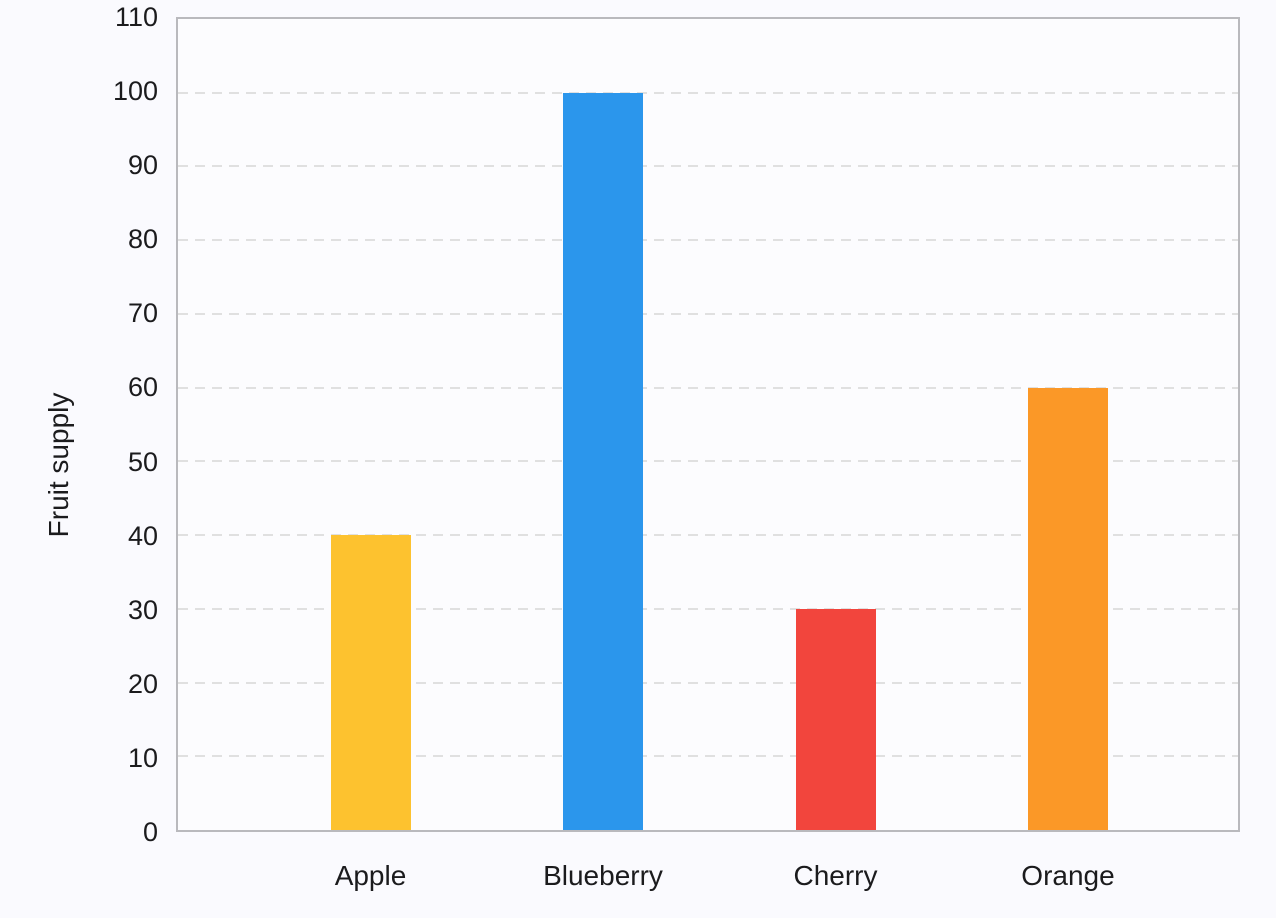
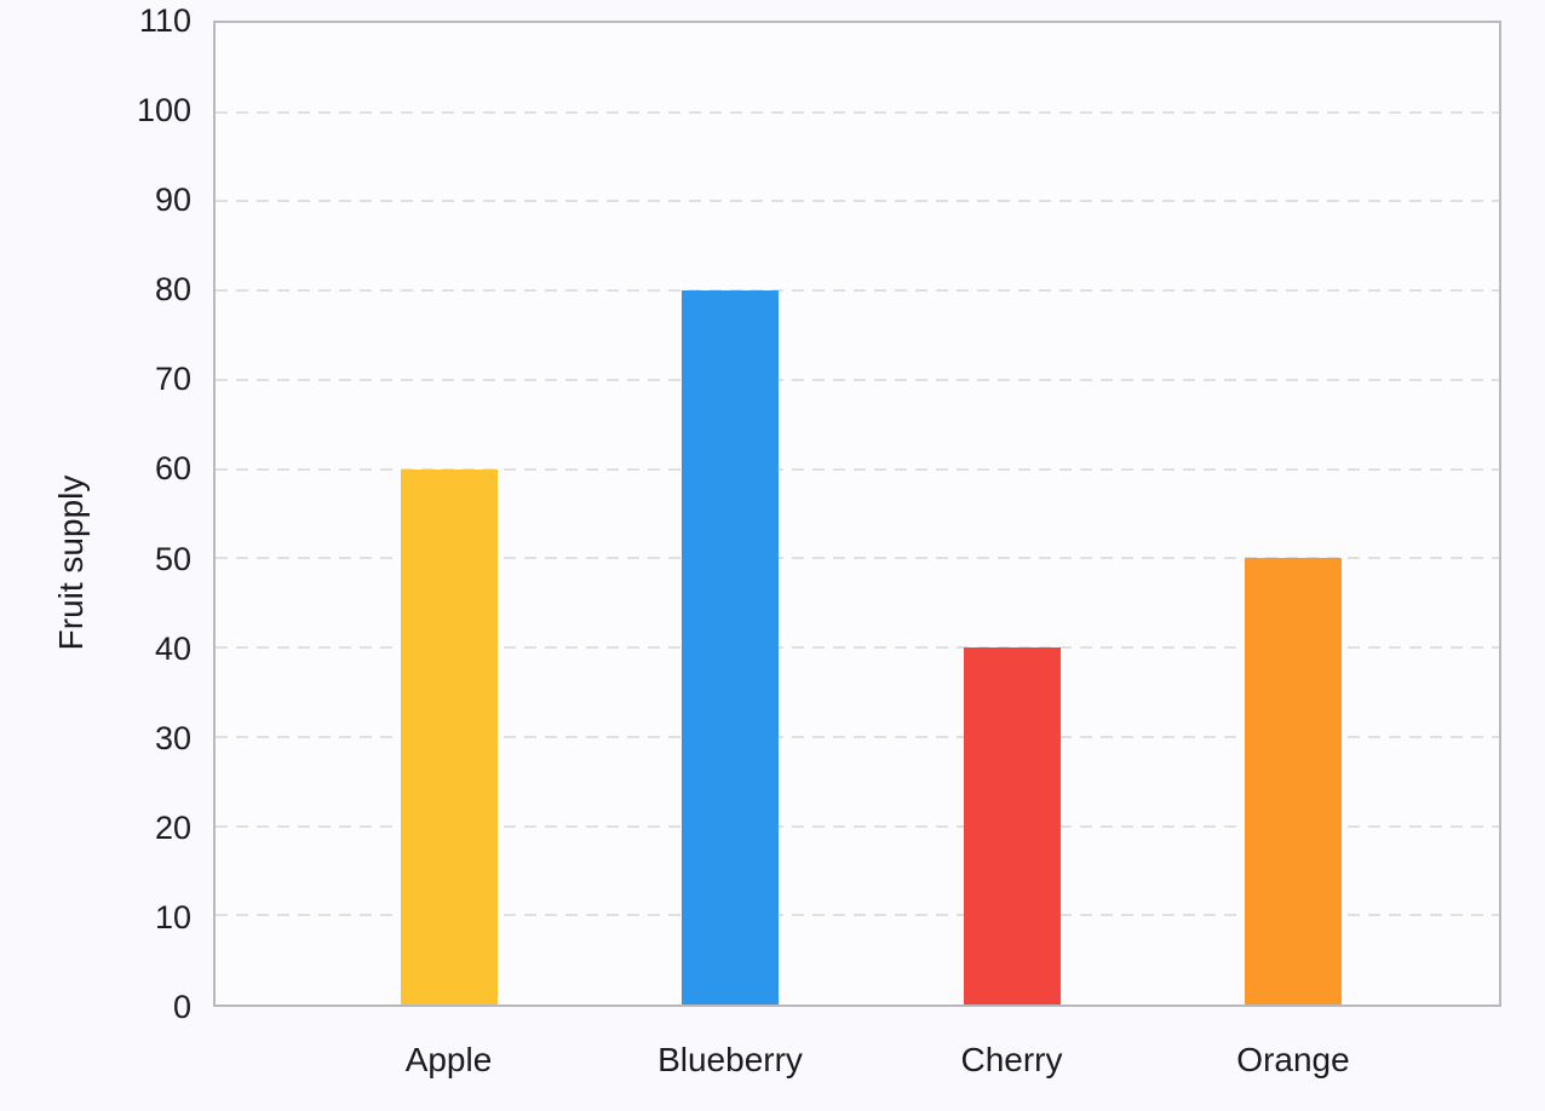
Apple: 40 -> 60
Blueberry: 100 -> 80
Cherry: 30 -> 40
Orange: 60 -> 50
